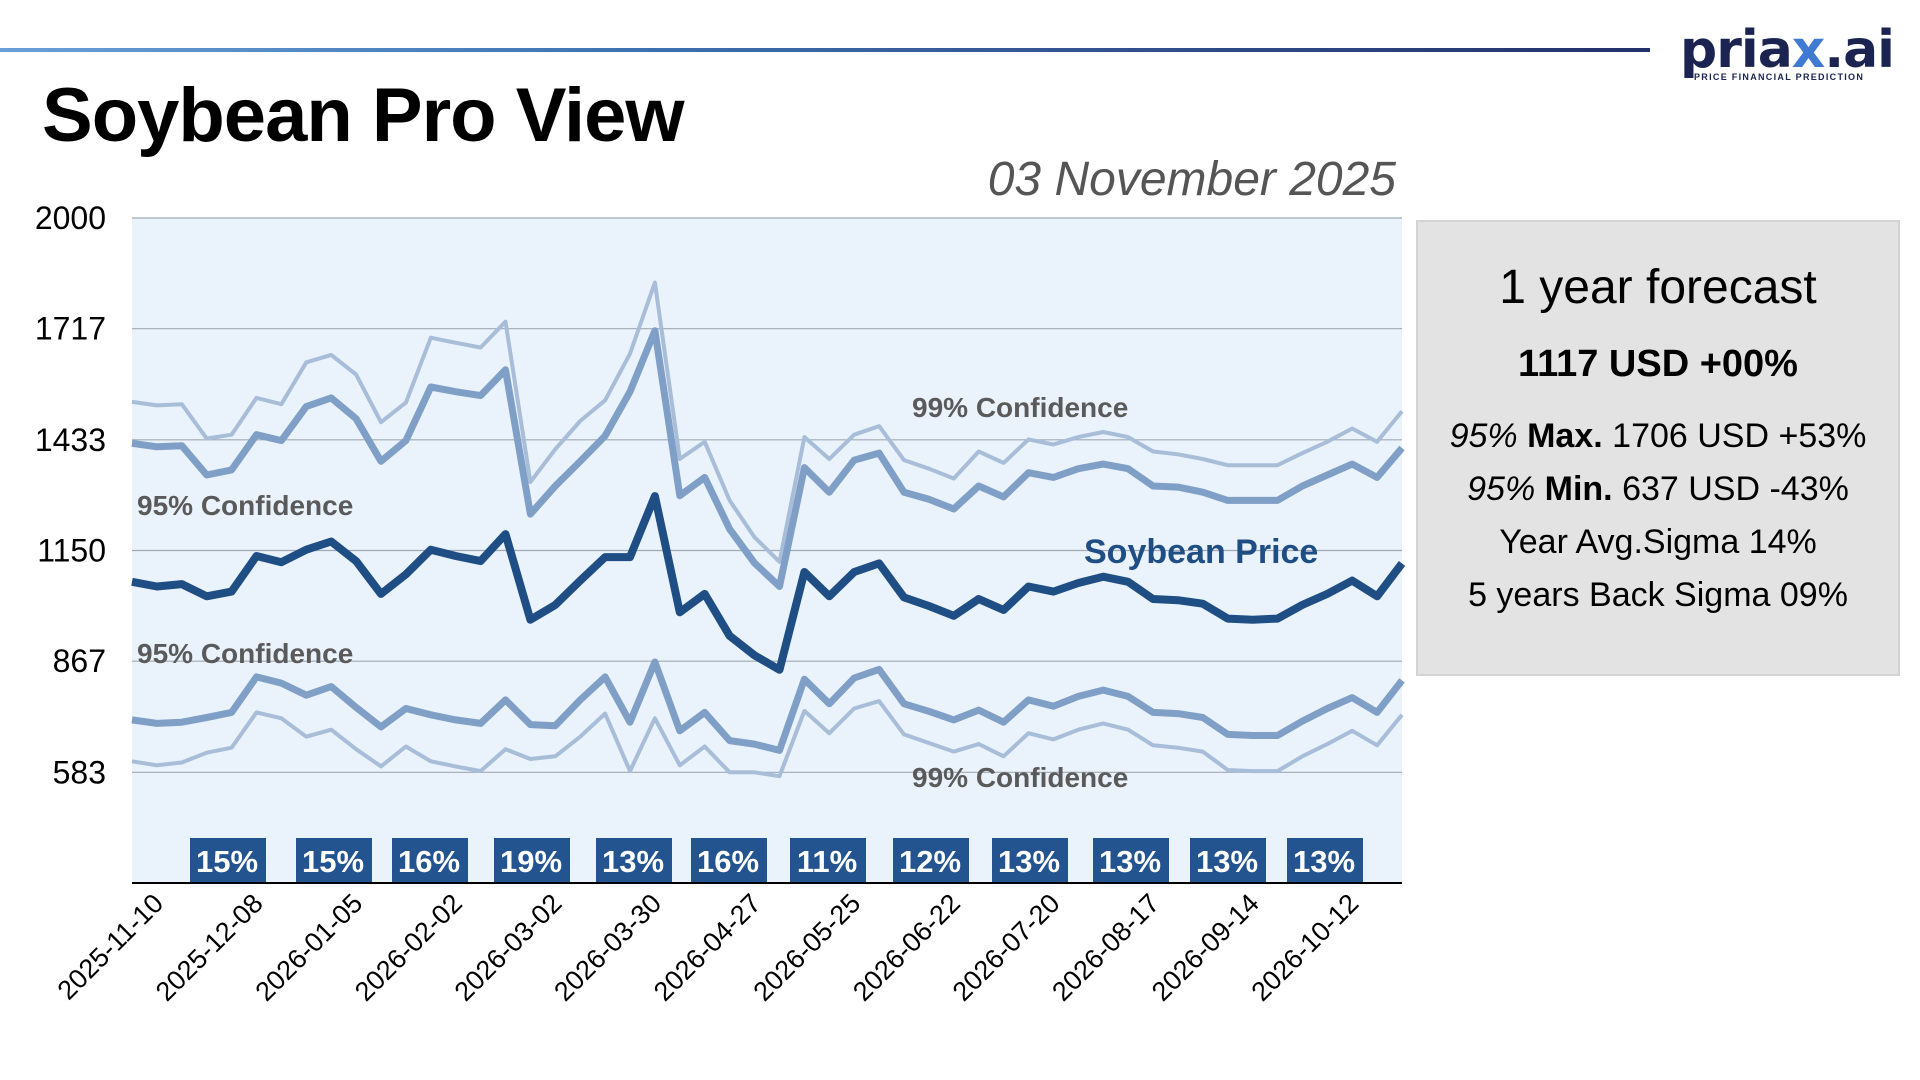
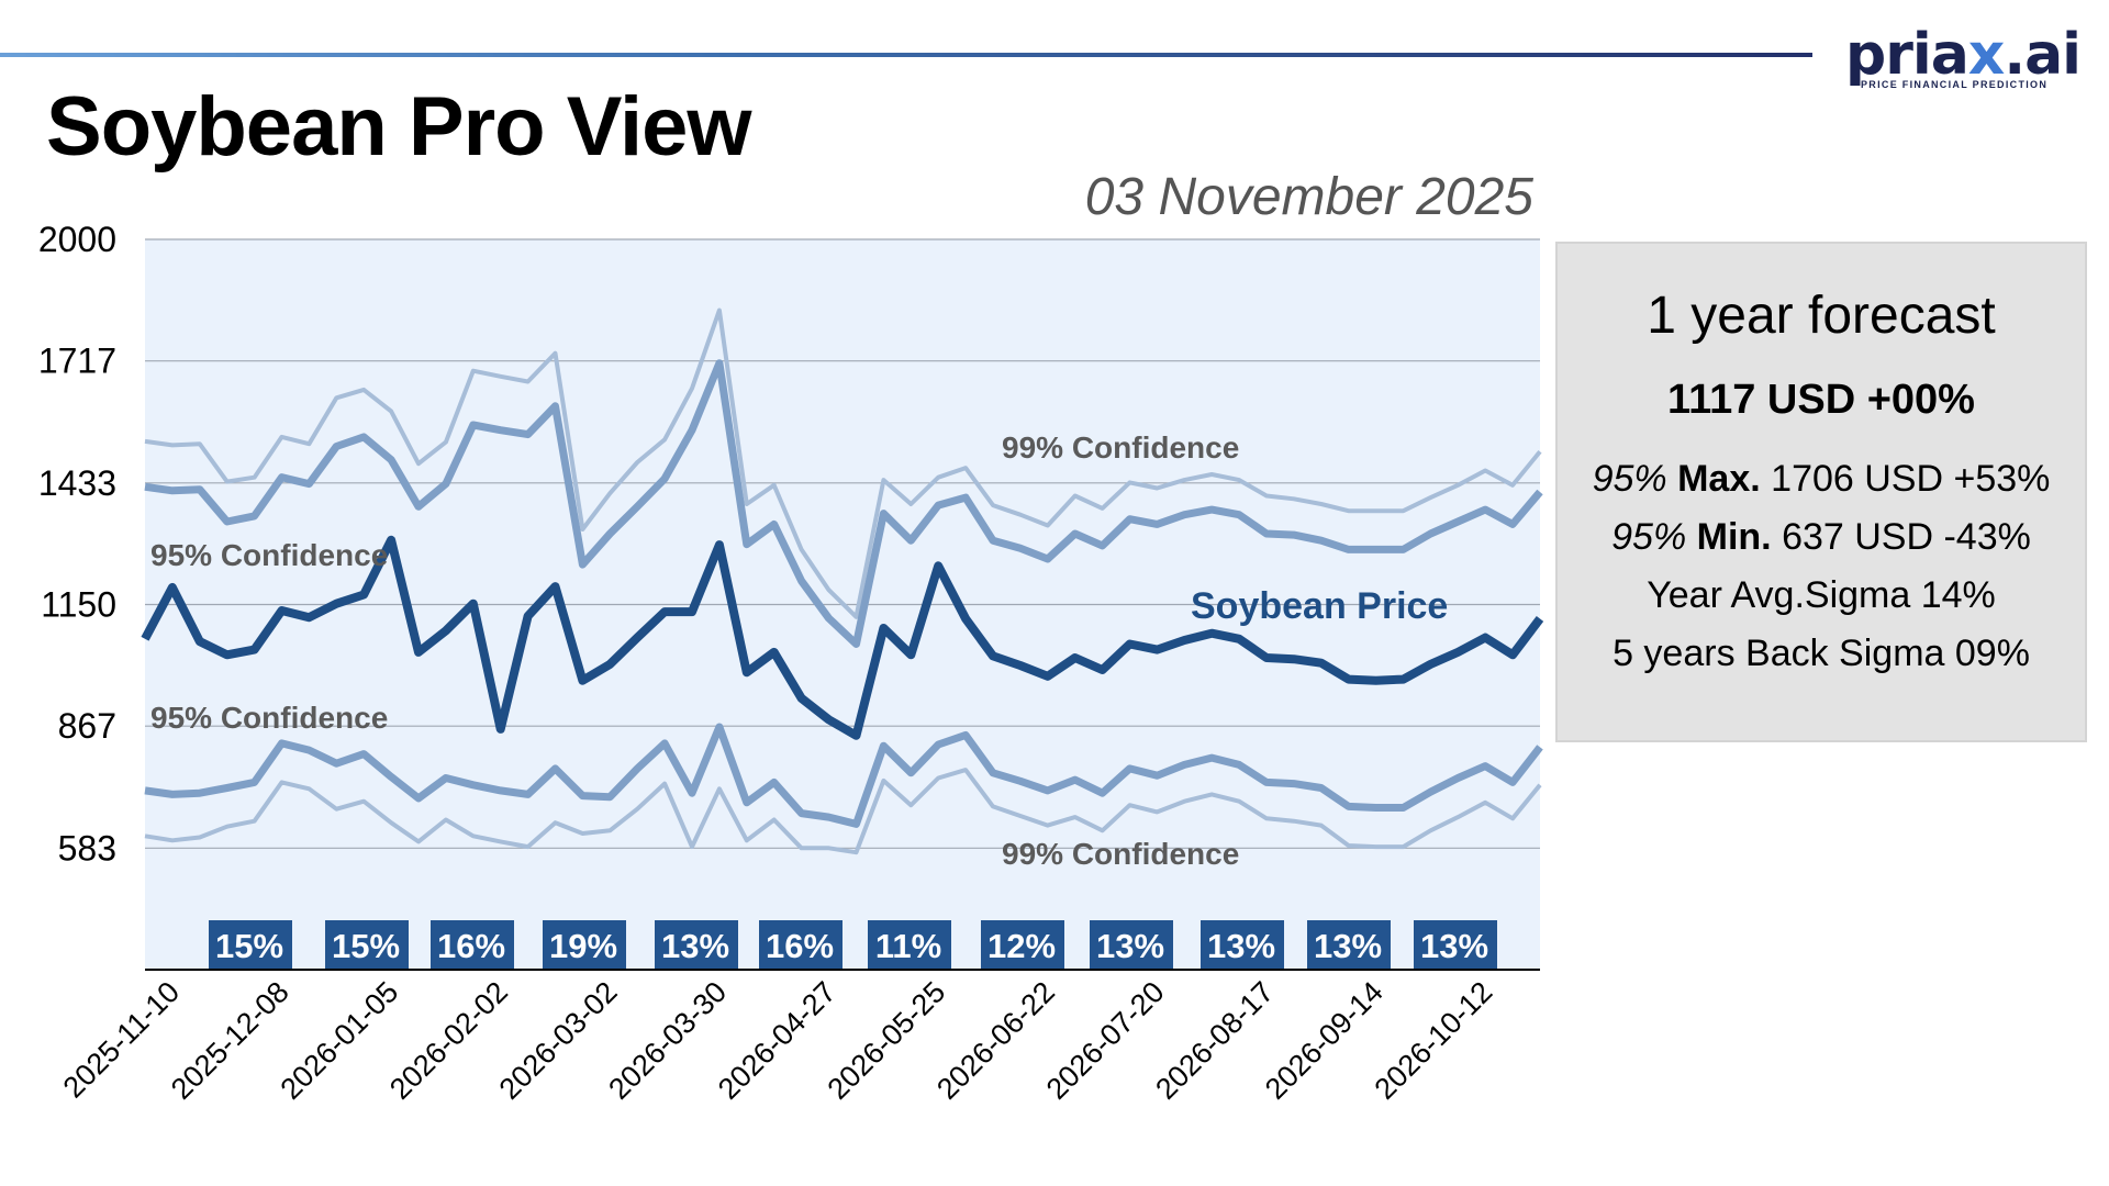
Soybean Price/2025-11-10: 1060 -> 1190
Soybean Price/2026-01-05: 1120 -> 1300
Soybean Price/2026-02-02: 1140 -> 860
Soybean Price/2026-05-25: 1100 -> 1240
